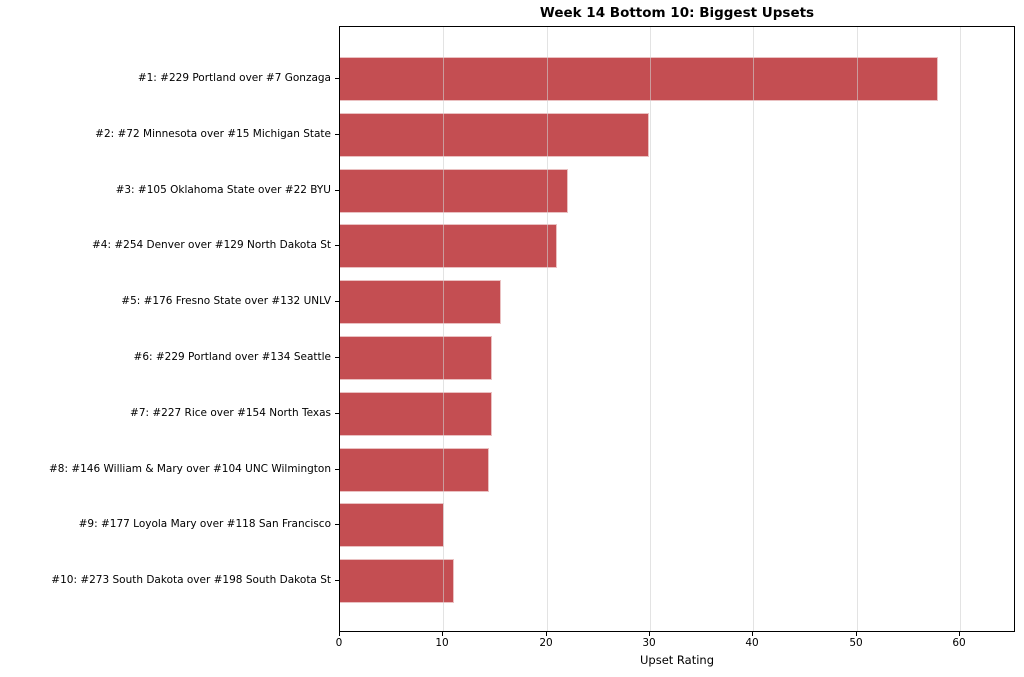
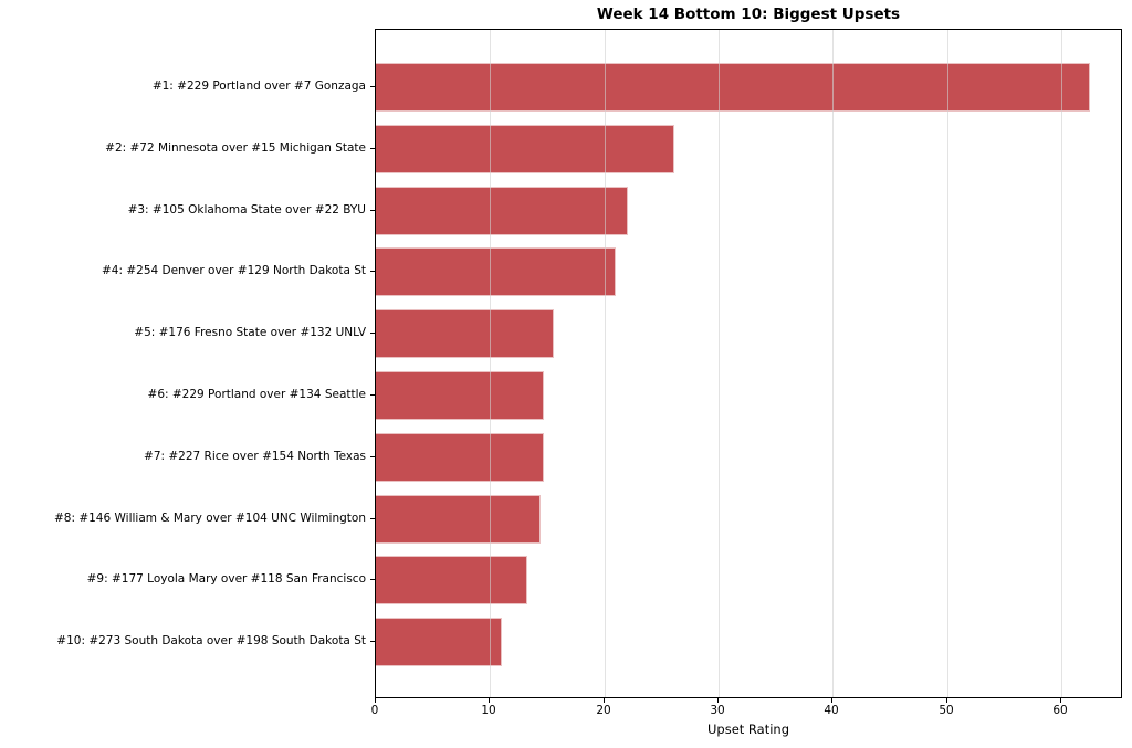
#1: #229 Portland over #7 Gonzaga: 57.9 -> 62.5
#2: #72 Minnesota over #15 Michigan State: 29.9 -> 26.1
#9: #177 Loyola Mary over #118 San Francisco: 10.1 -> 13.3
